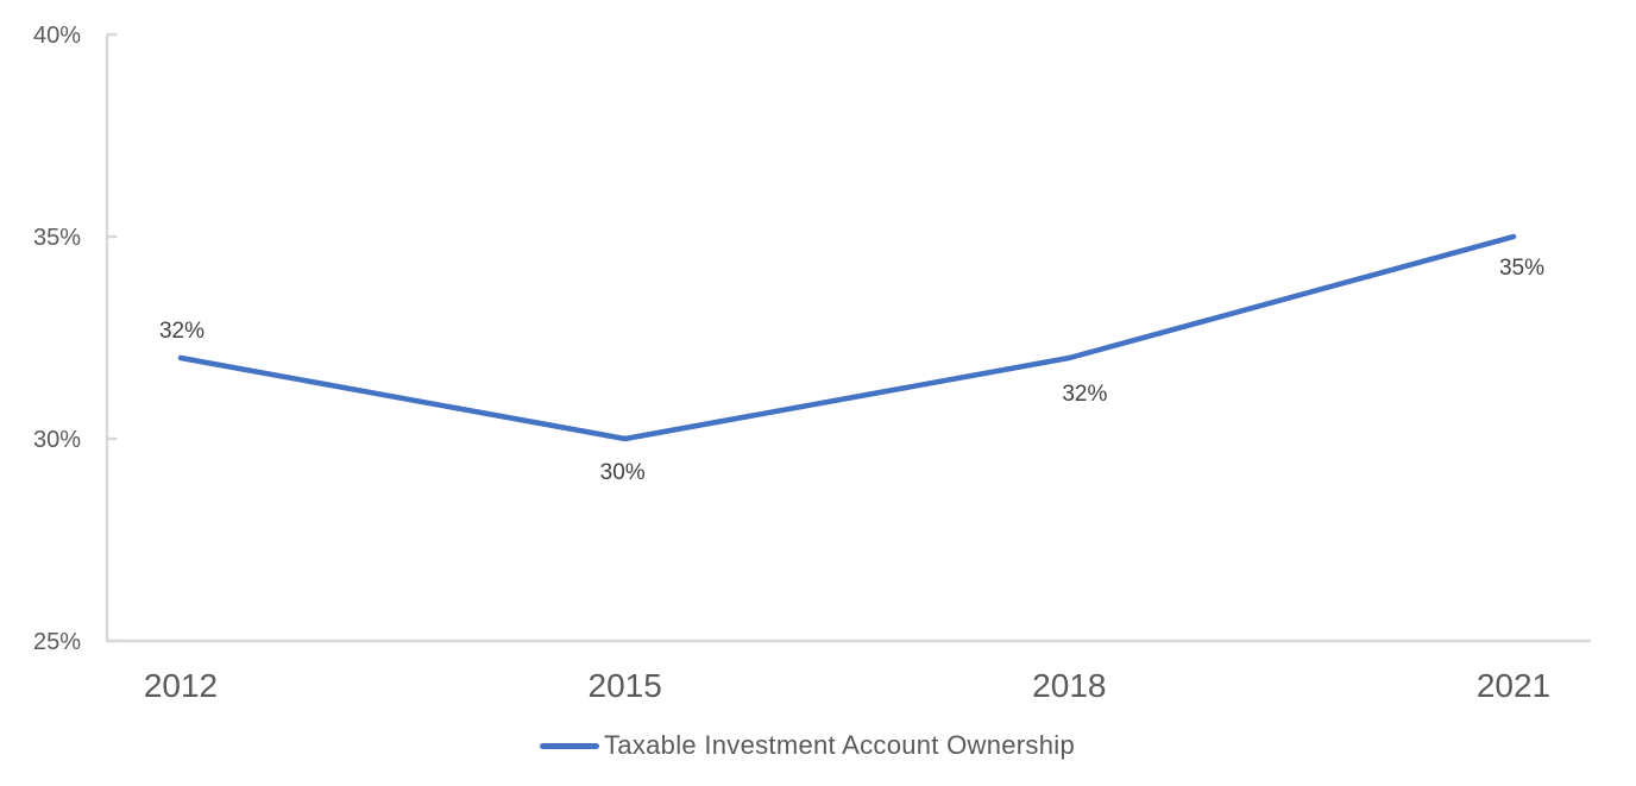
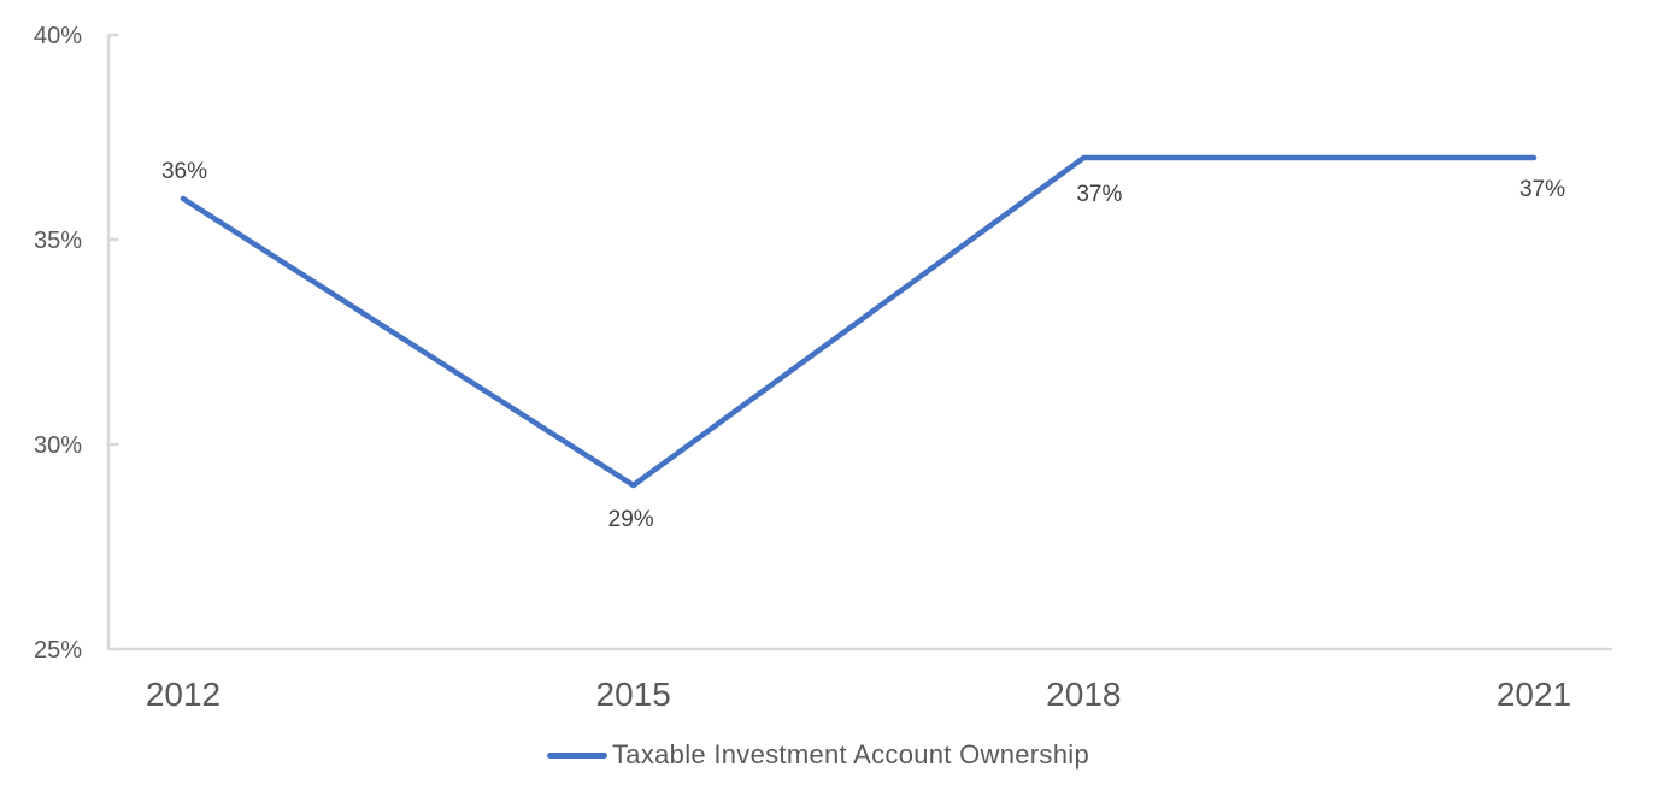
2012: 32% -> 36%
2015: 30% -> 29%
2018: 32% -> 37%
2021: 35% -> 37%
